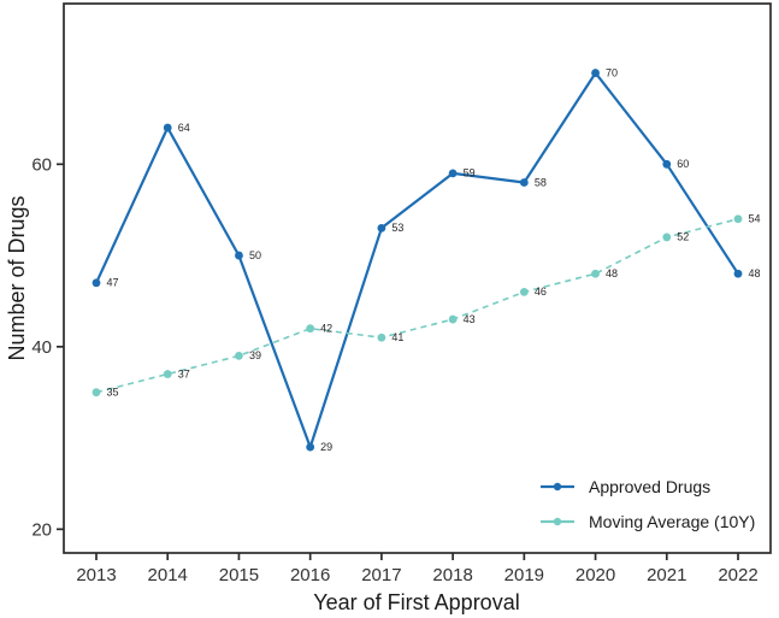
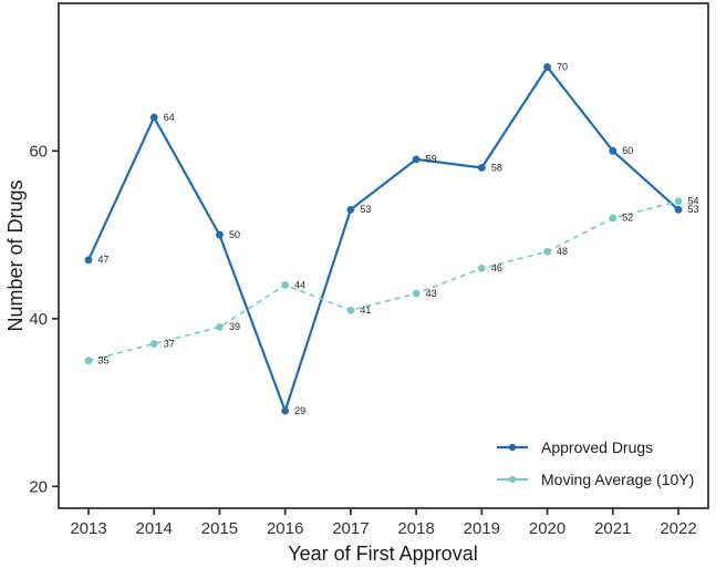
Moving Average (10Y)/2016: 42 -> 44
Approved Drugs/2022: 48 -> 53
